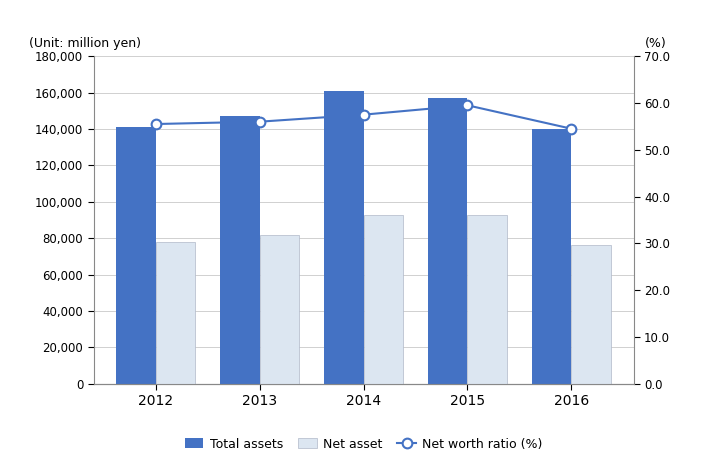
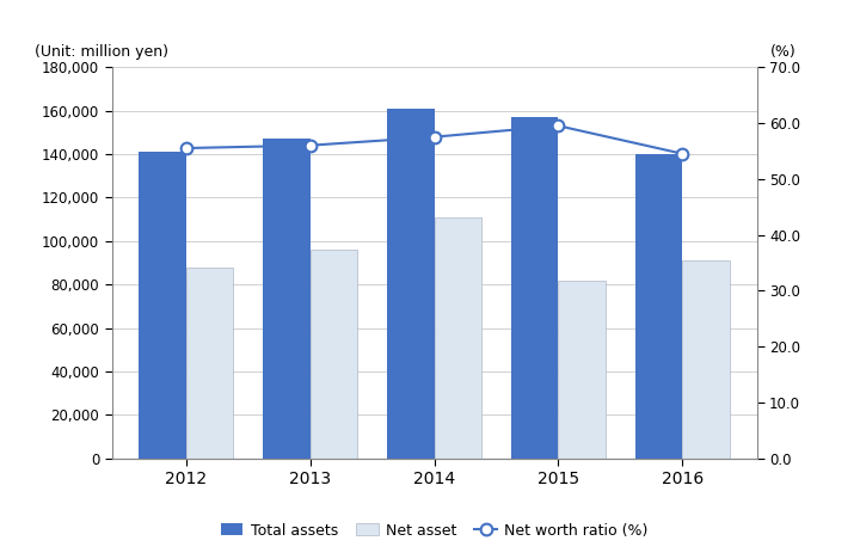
Net asset/2012: 78,000 -> 88,000
Net asset/2013: 82,000 -> 96,000
Net asset/2014: 93,000 -> 111,000
Net asset/2015: 93,000 -> 82,000
Net asset/2016: 76,000 -> 91,000
